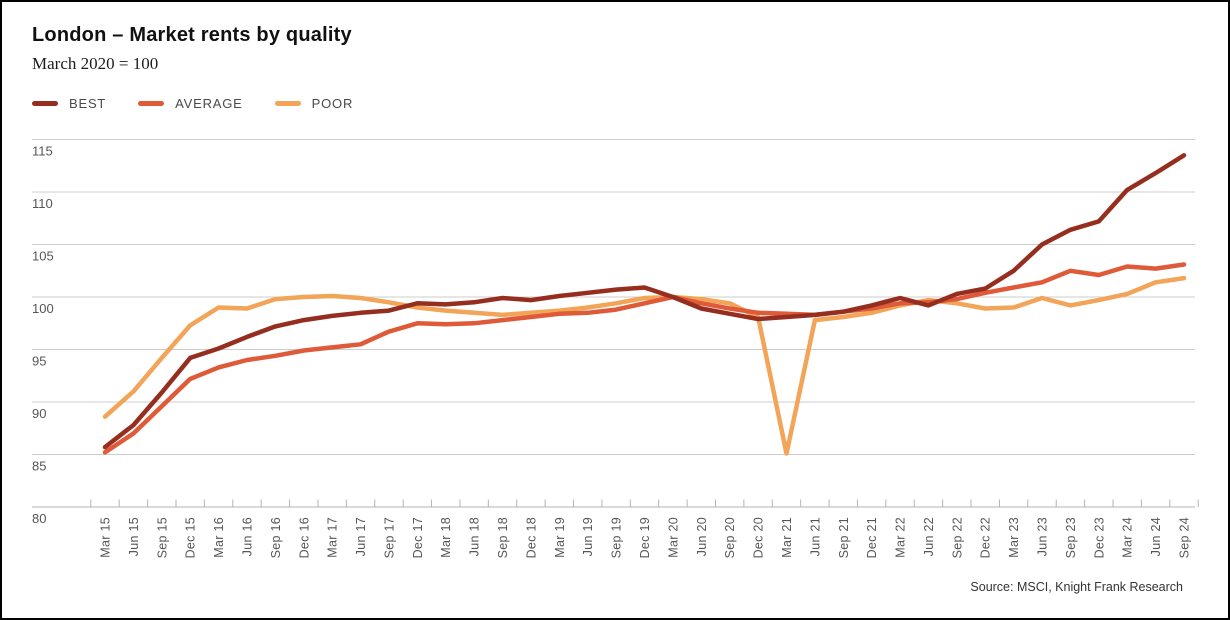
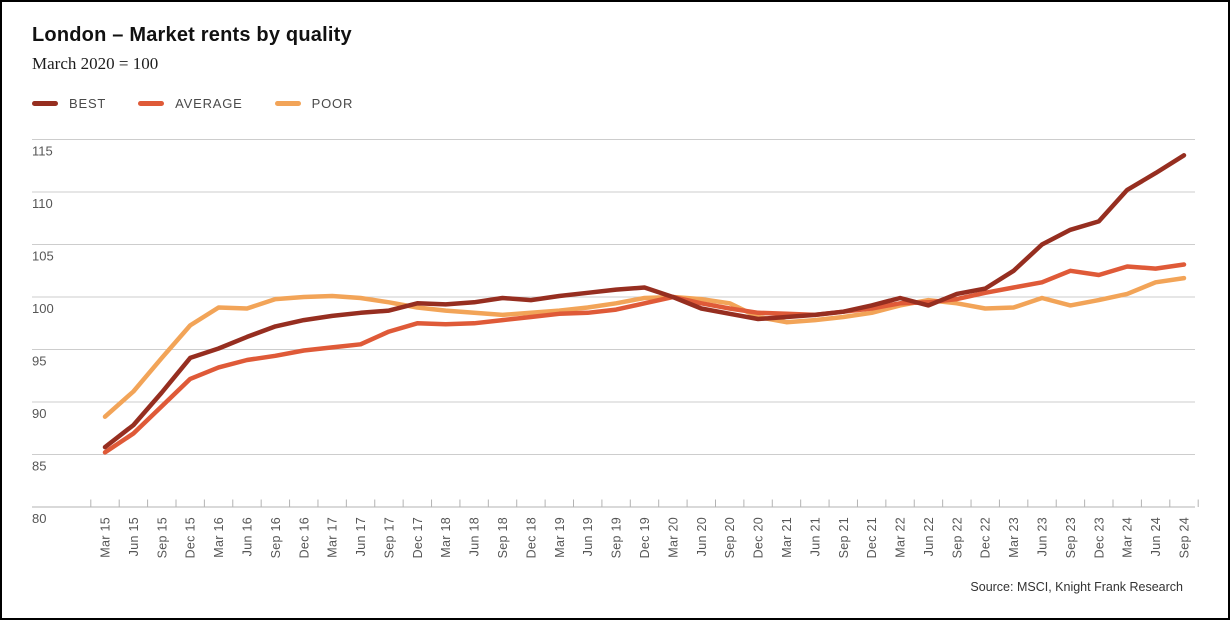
POOR/Mar 21: 85.1 -> 97.6
